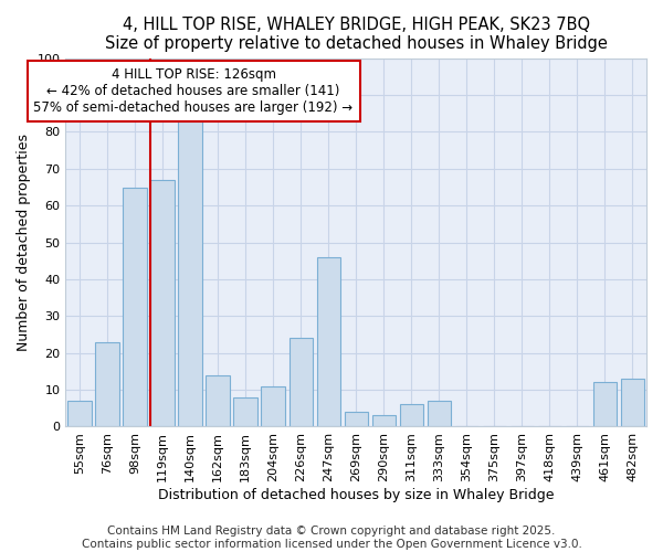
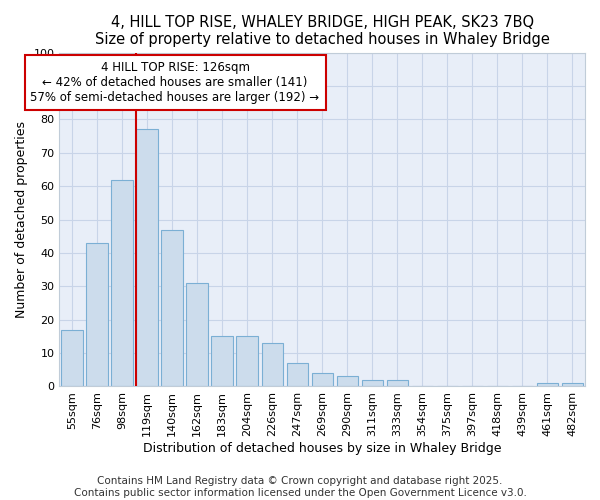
55sqm: 7 -> 17
76sqm: 23 -> 43
98sqm: 65 -> 62
119sqm: 67 -> 77
140sqm: 83 -> 47
162sqm: 14 -> 31
183sqm: 8 -> 15
204sqm: 11 -> 15
226sqm: 24 -> 13
247sqm: 46 -> 7
311sqm: 6 -> 2
333sqm: 7 -> 2
461sqm: 12 -> 1
482sqm: 13 -> 1
